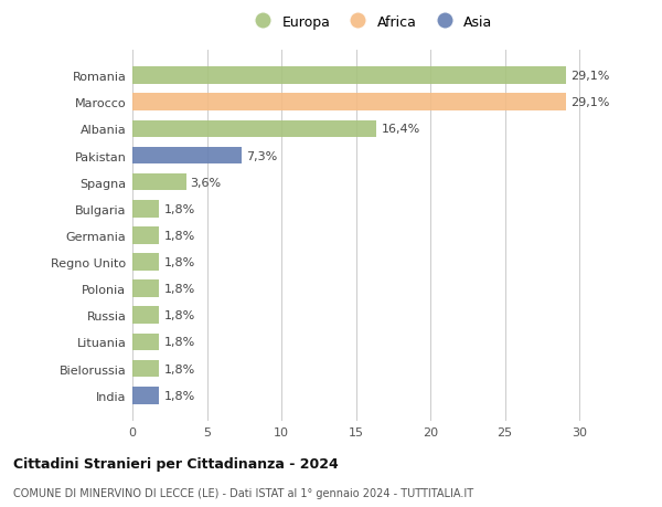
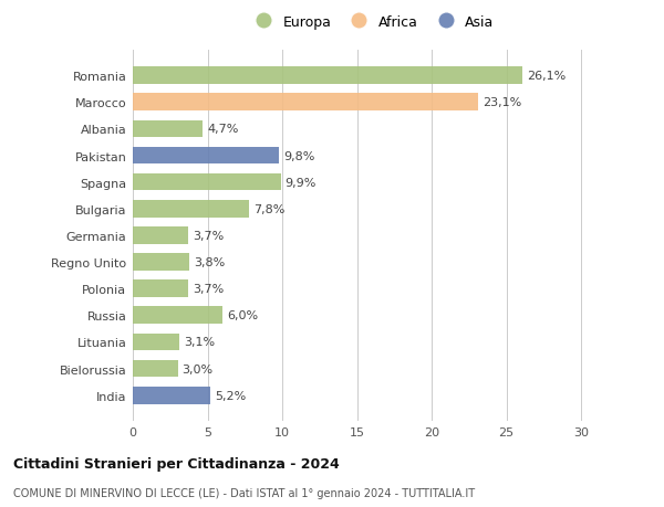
Romania: 29,1% -> 26,1%
Marocco: 29,1% -> 23,1%
Albania: 16,4% -> 4,7%
Pakistan: 7,3% -> 9,8%
Spagna: 3,6% -> 9,9%
Bulgaria: 1,8% -> 7,8%
Germania: 1,8% -> 3,7%
Regno Unito: 1,8% -> 3,8%
Polonia: 1,8% -> 3,7%
Russia: 1,8% -> 6,0%
Lituania: 1,8% -> 3,1%
Bielorussia: 1,8% -> 3,0%
India: 1,8% -> 5,2%
